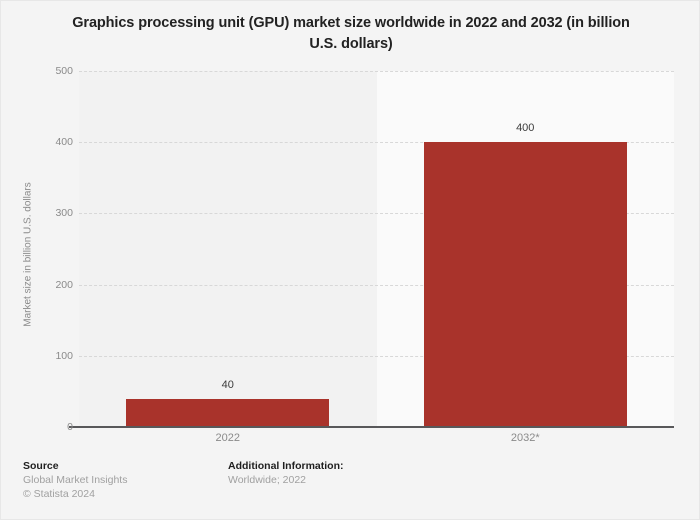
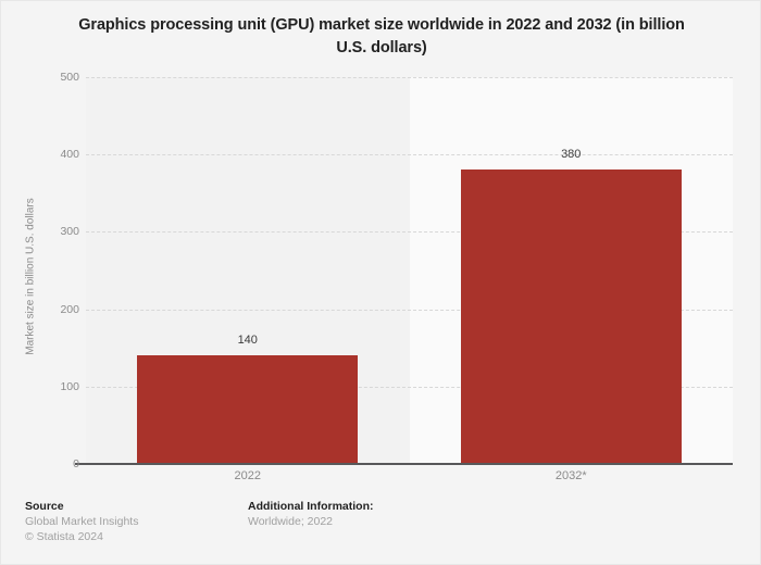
2022: 40 -> 140
2032*: 400 -> 380
